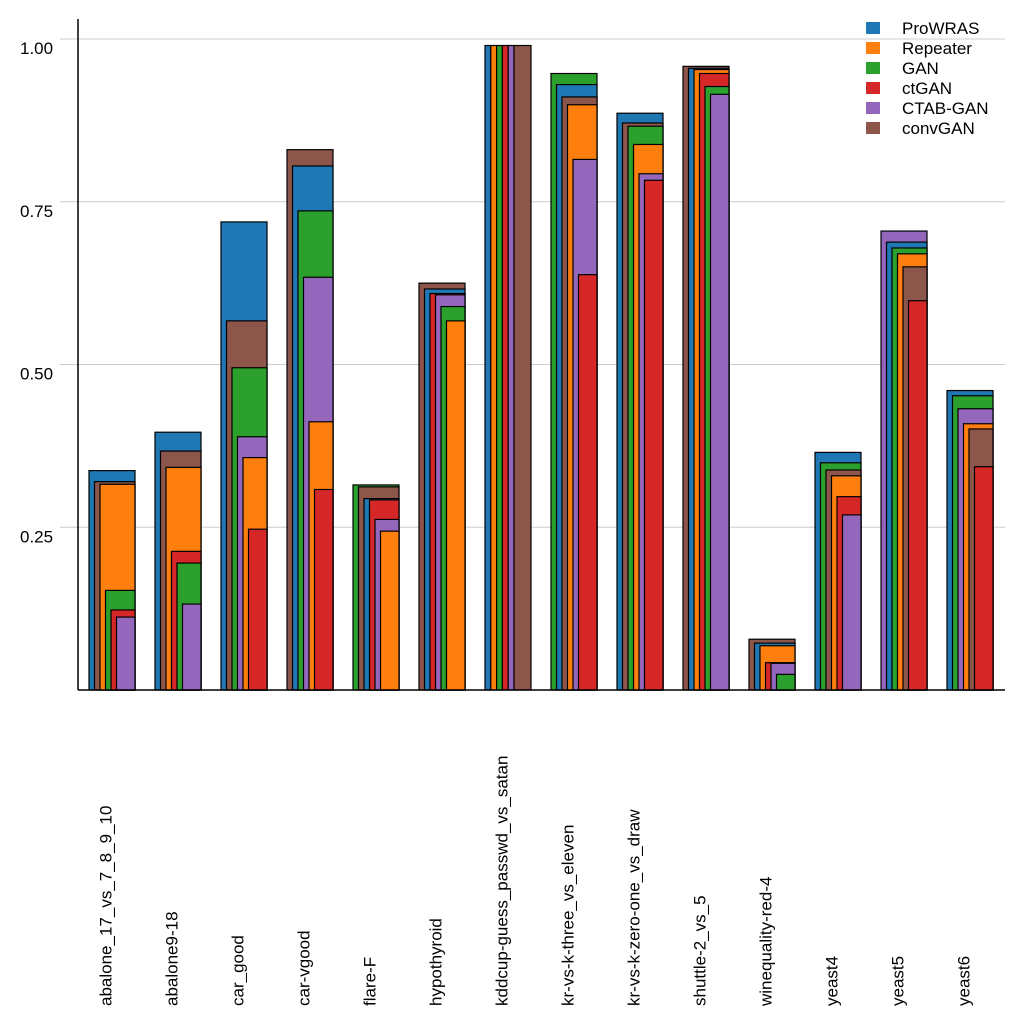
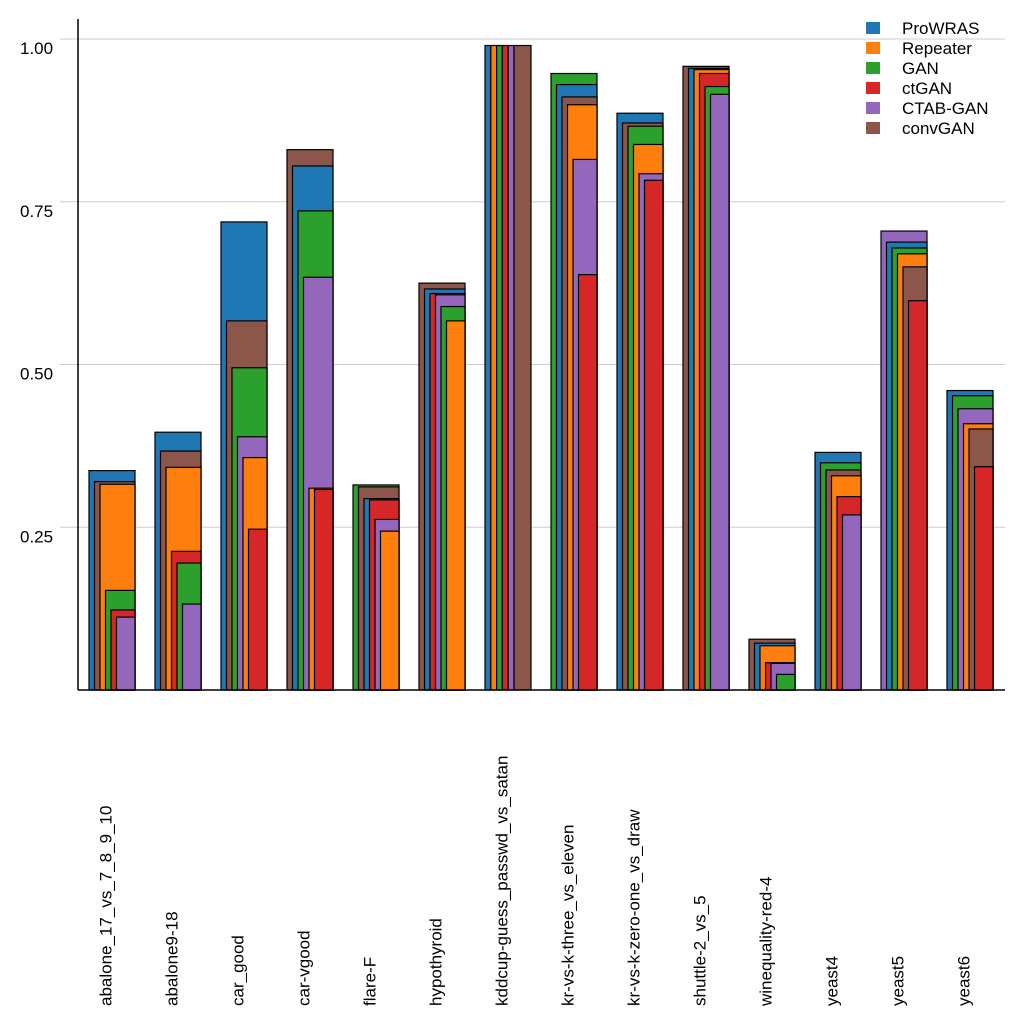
Repeater/car-vgood: 0.41 -> 0.31
